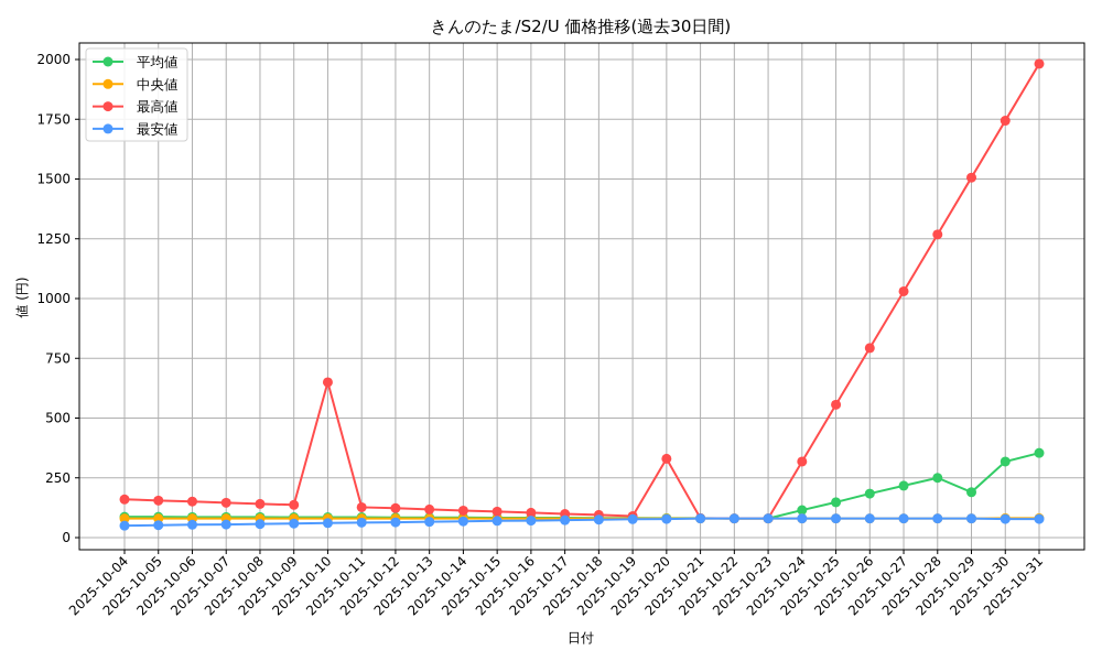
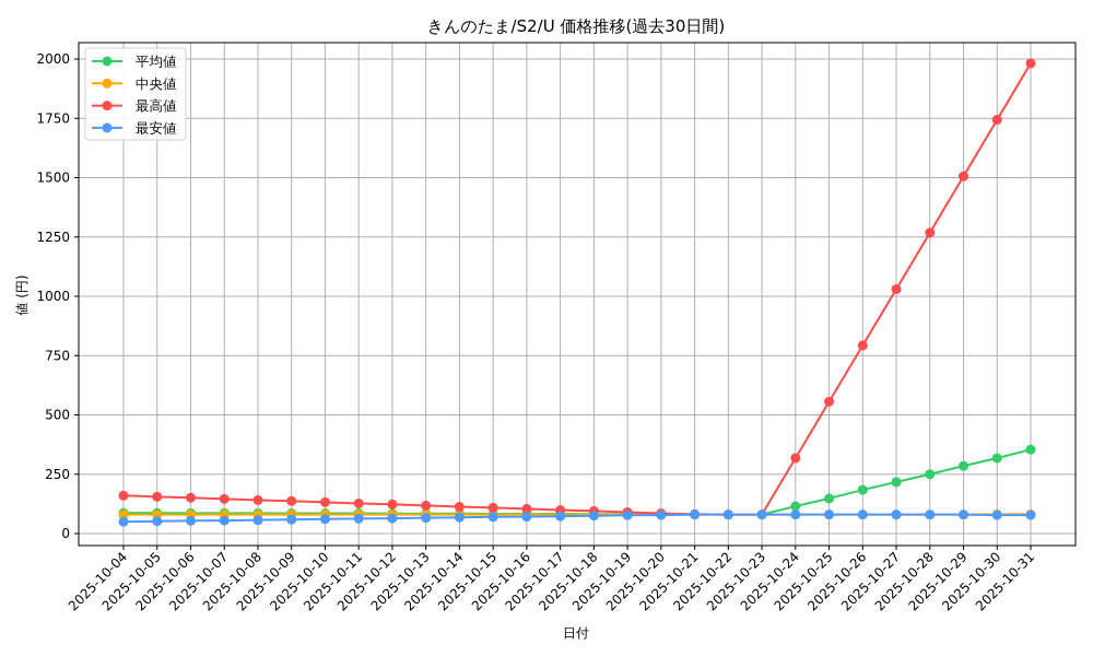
最高値/2025-10-10: 650 -> 130
最高値/2025-10-20: 330 -> 80
平均値/2025-10-29: 190 -> 280
